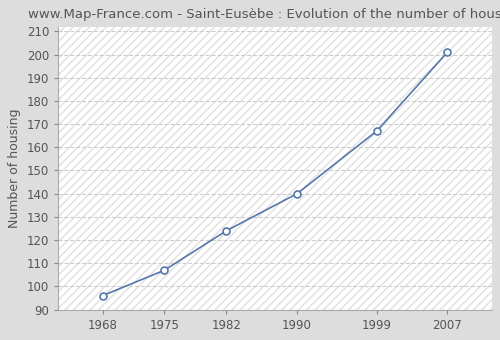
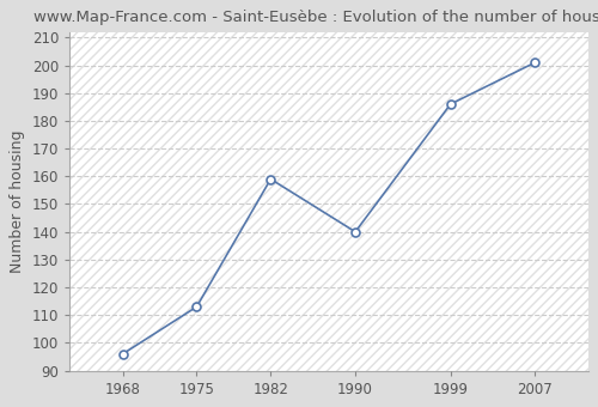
1975: 107 -> 113
1982: 124 -> 159
1999: 167 -> 186
